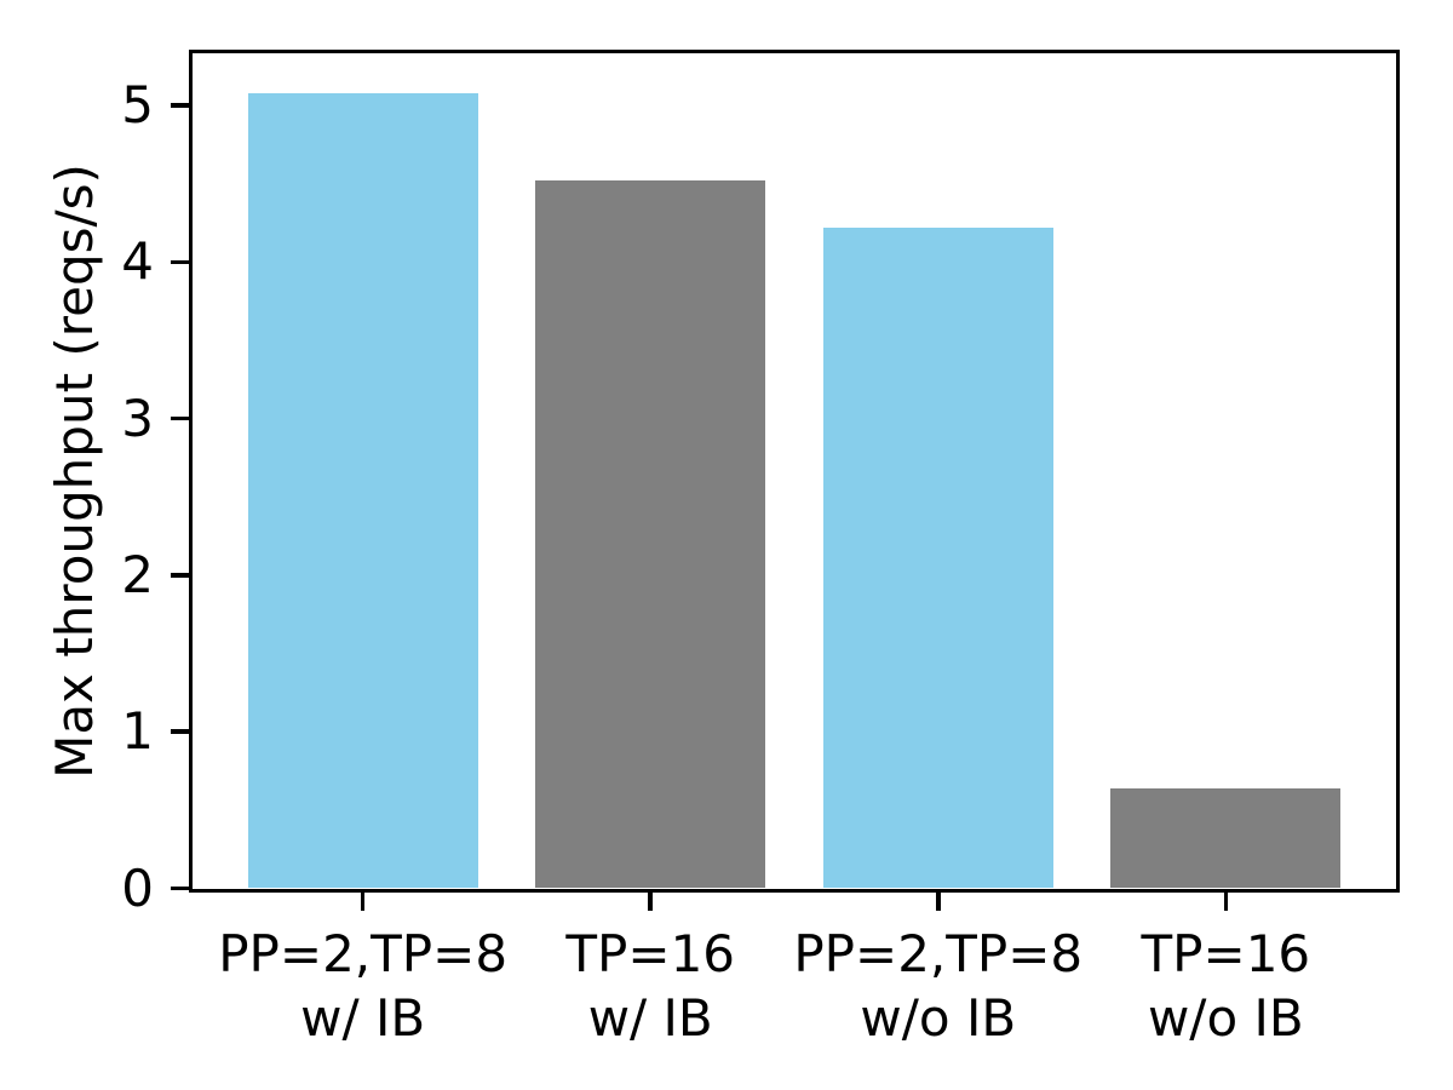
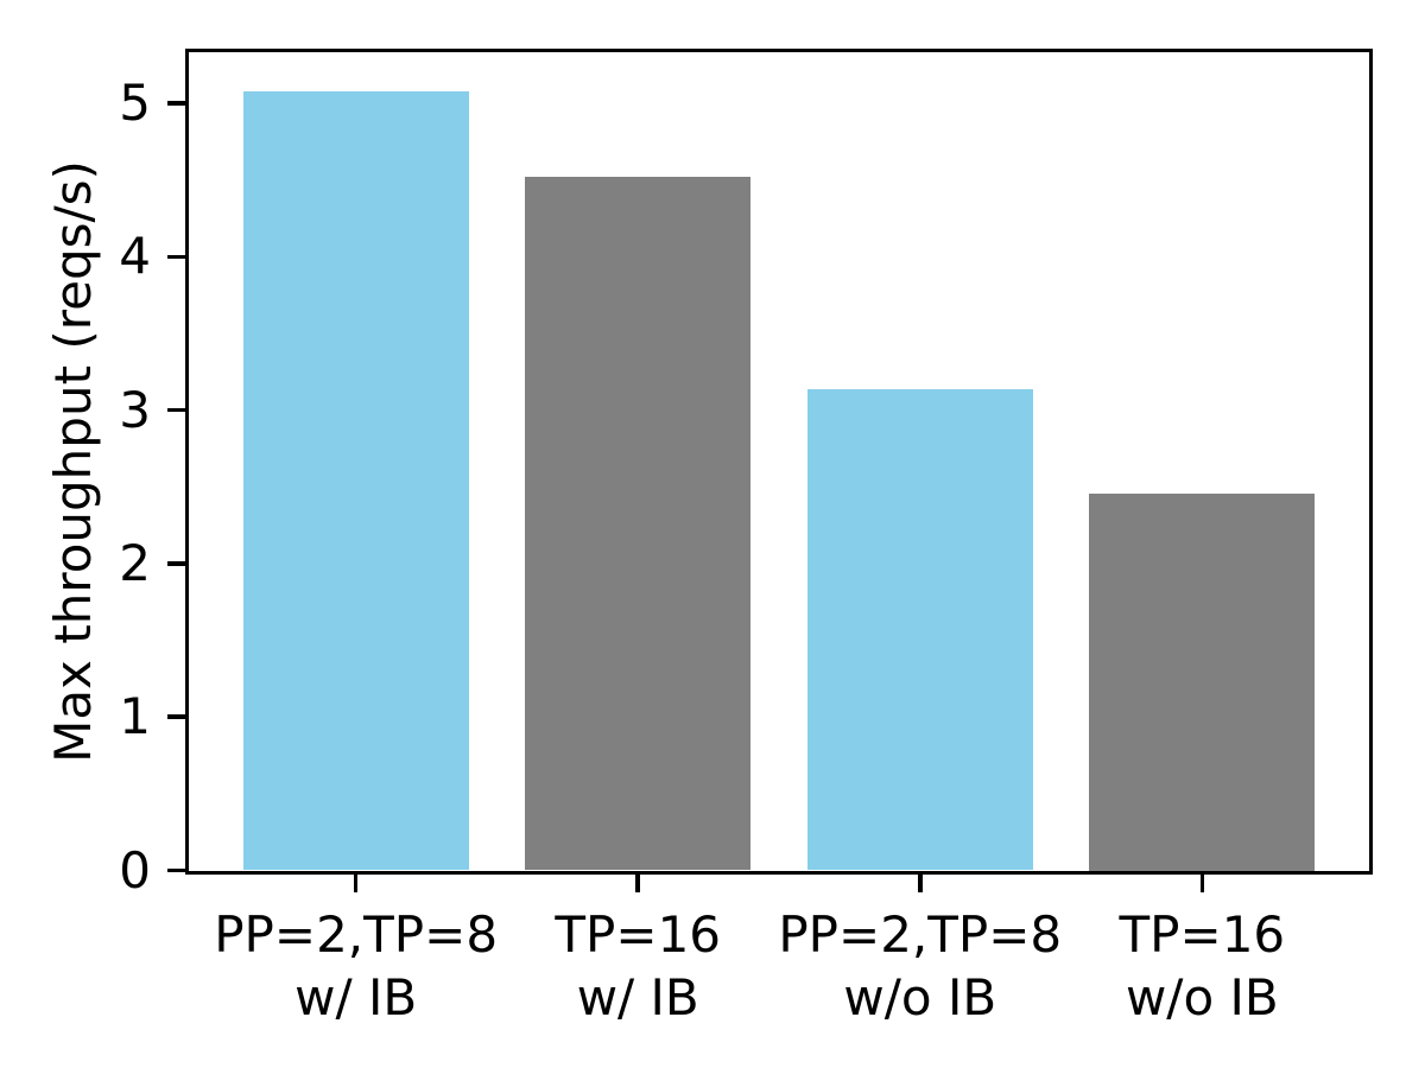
PP=2,TP=8 w/o IB: 4.22 -> 3.14
TP=16 w/o IB: 0.64 -> 2.46
